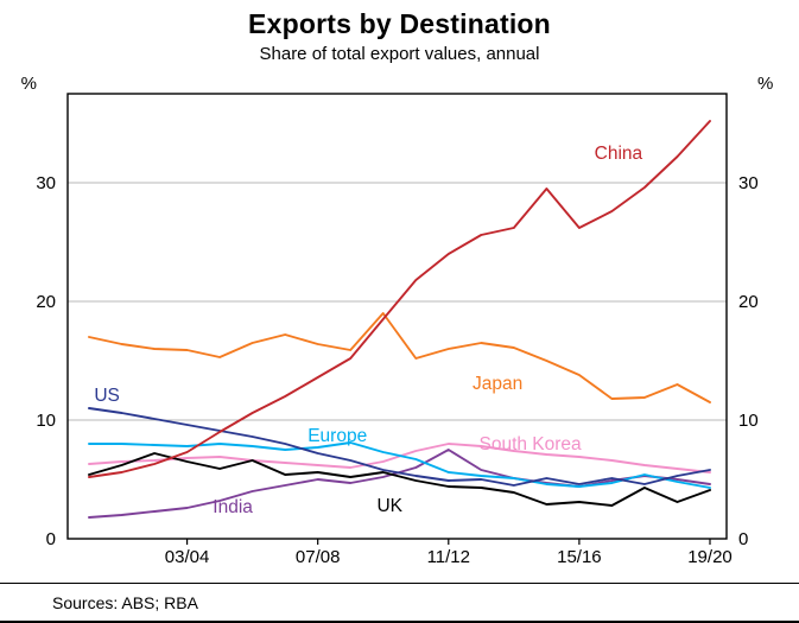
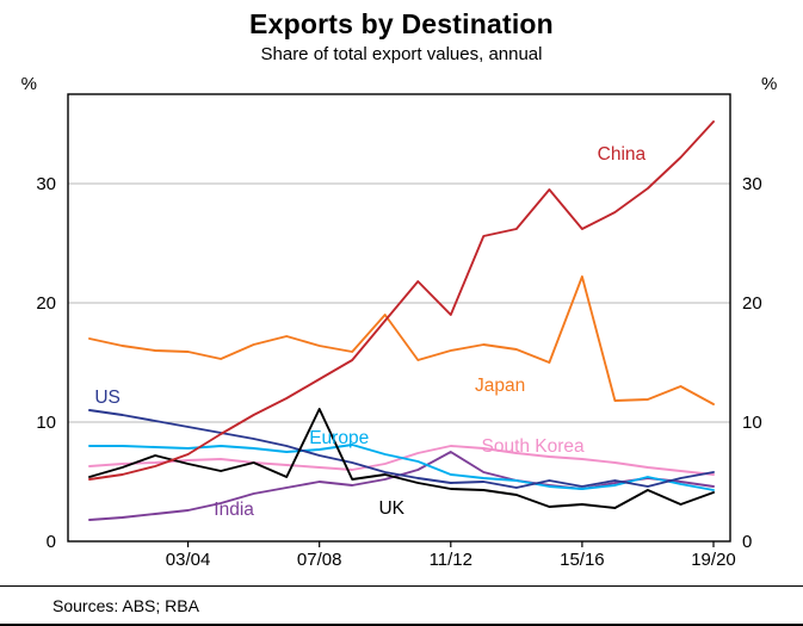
UK/07/08: 5.6 -> 11.1
China/11/12: 24.0 -> 19.0
Japan/15/16: 13.8 -> 22.2
